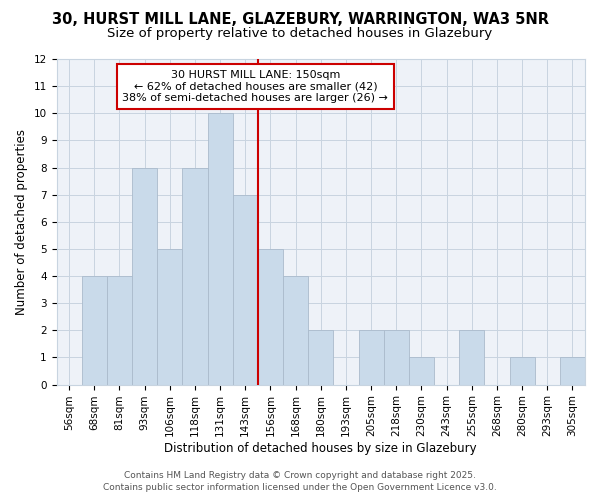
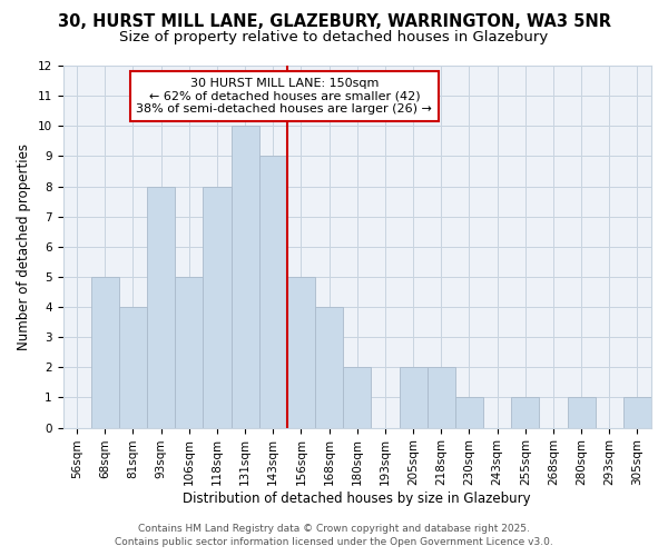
68sqm: 4 -> 5
143sqm: 7 -> 9
255sqm: 2 -> 1
